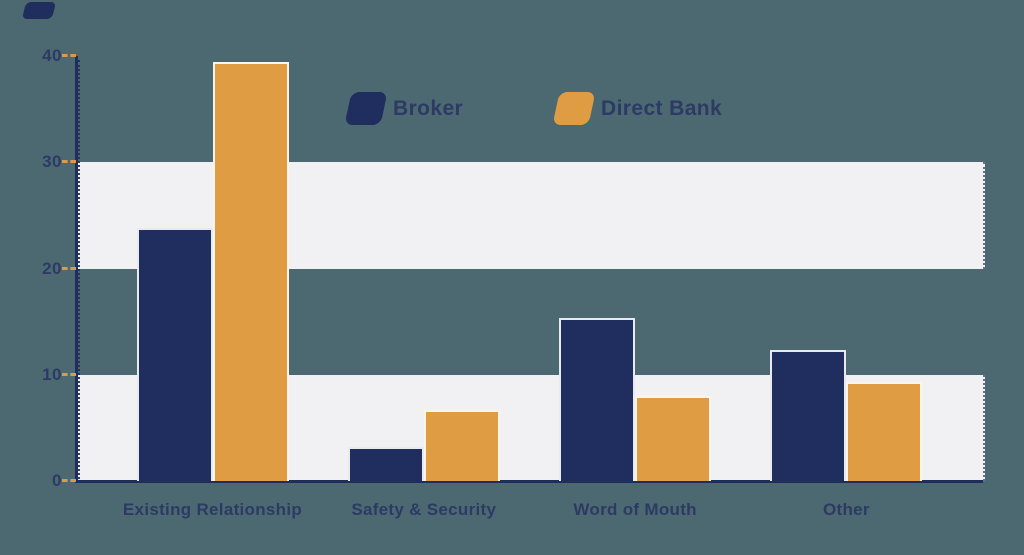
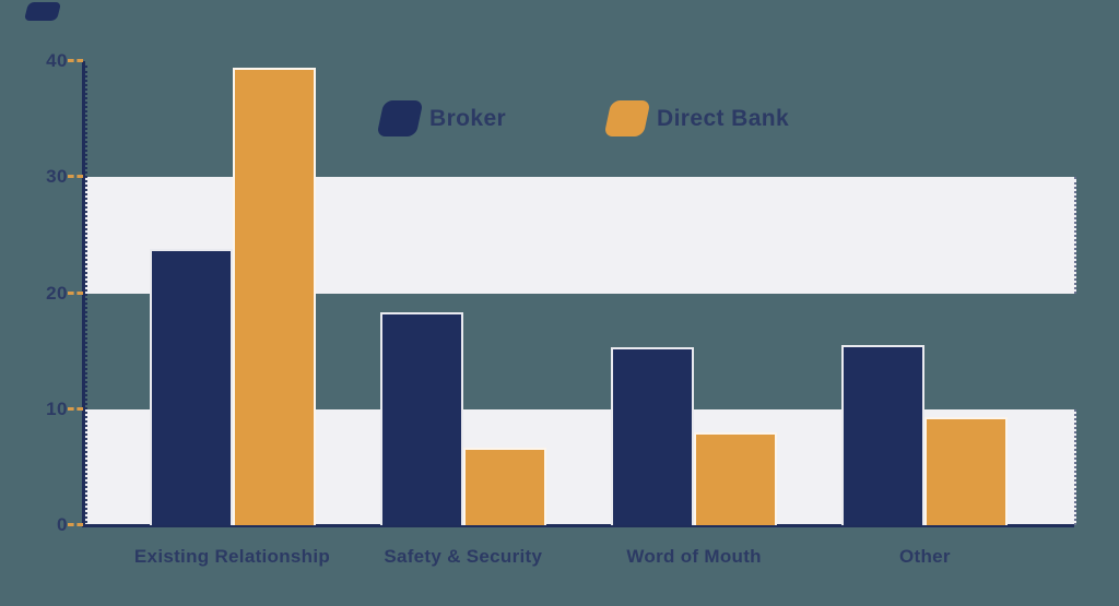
Broker/Safety & Security: 3.2 -> 18.4
Broker/Other: 12.3 -> 15.5
